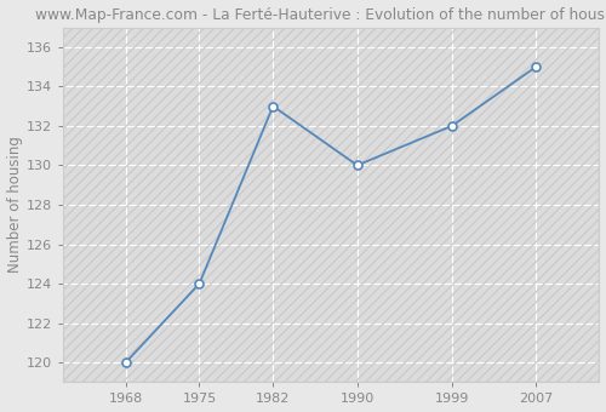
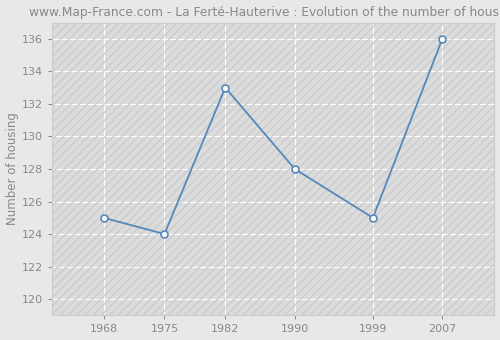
1968: 120 -> 125
1990: 130 -> 128
1999: 132 -> 125
2007: 135 -> 136
